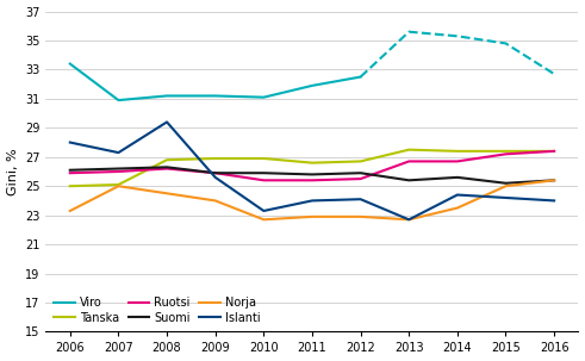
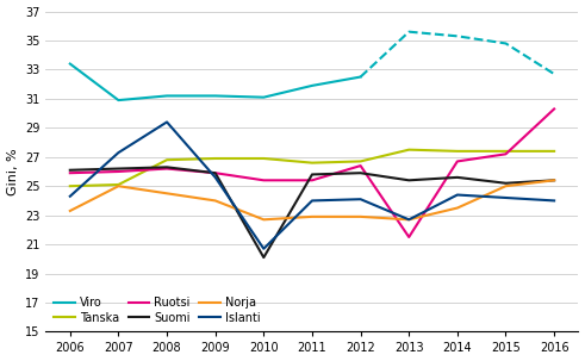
Islanti/2006: 28.0 -> 24.3
Suomi/2010: 25.9 -> 20.1
Islanti/2010: 23.3 -> 20.7
Ruotsi/2012: 25.5 -> 26.4
Ruotsi/2013: 26.7 -> 21.5
Ruotsi/2016: 27.4 -> 30.3
